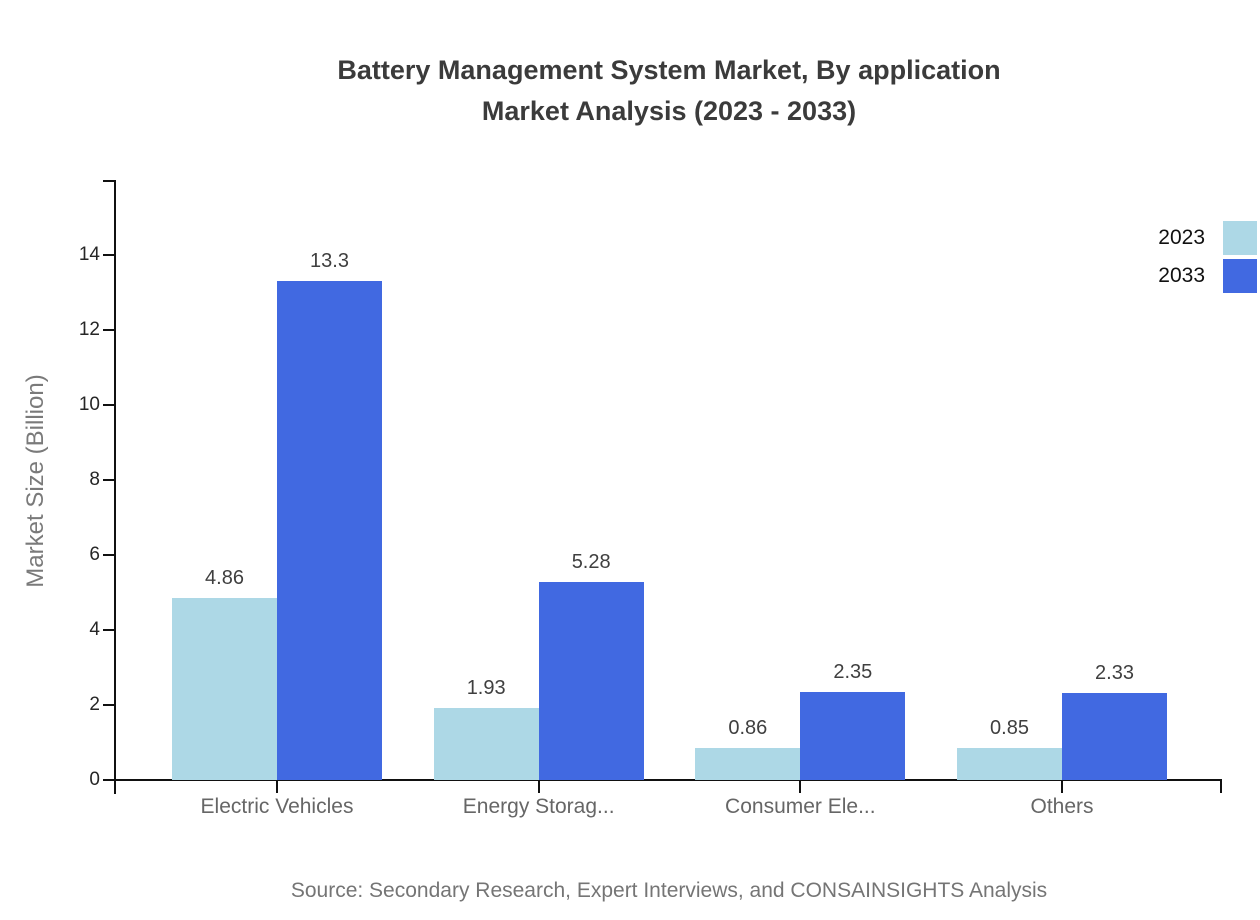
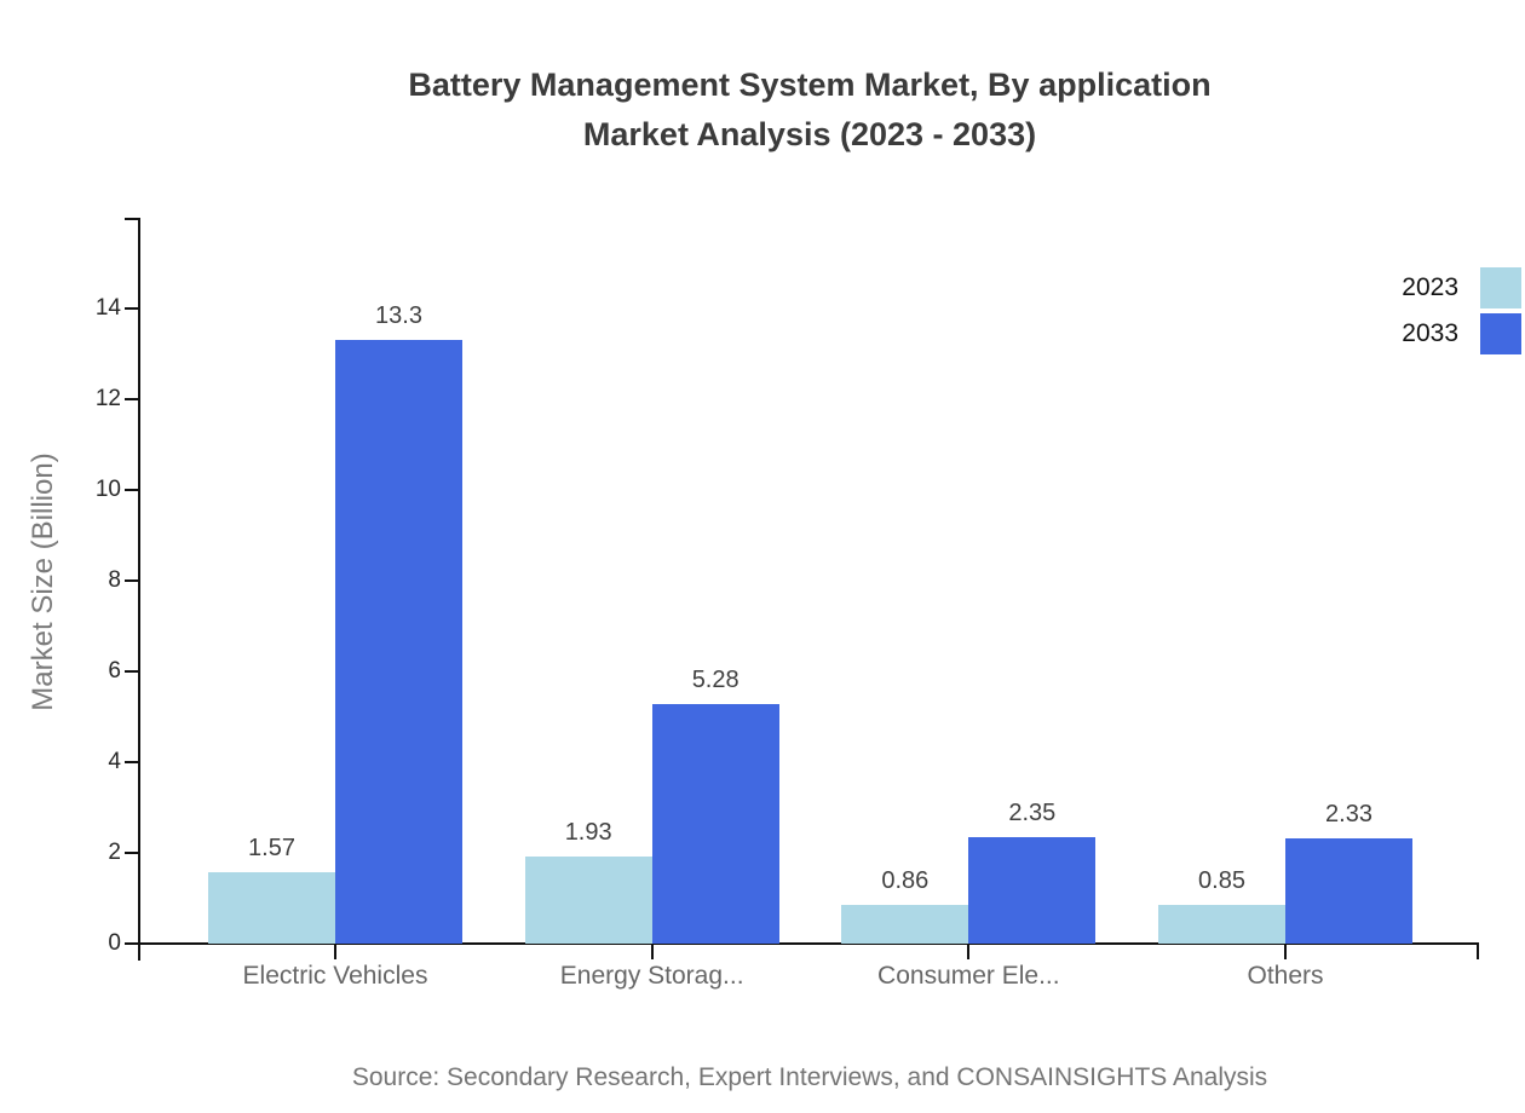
2023/Electric Vehicles: 4.86 -> 1.57
